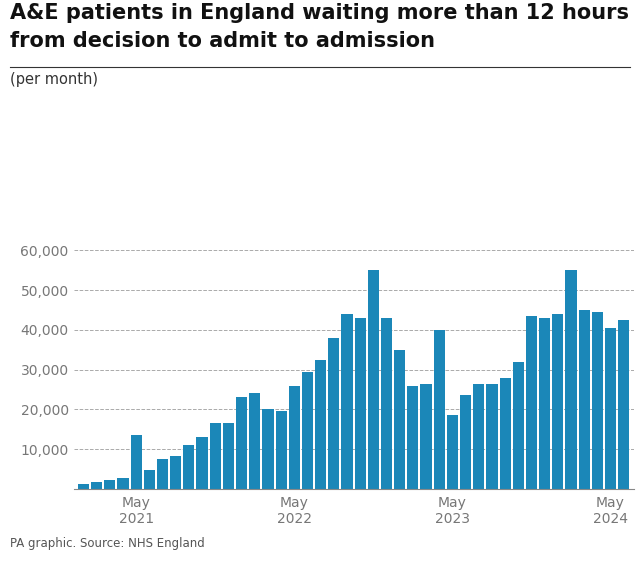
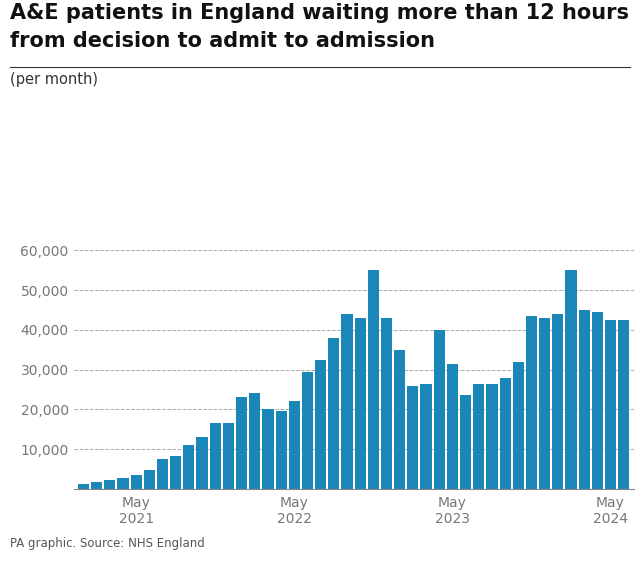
May 2021: 13,500 -> 3,500
May 2022: 26,000 -> 22,000
May 2023: 18,500 -> 31,500
May 2024: 40,500 -> 42,500
